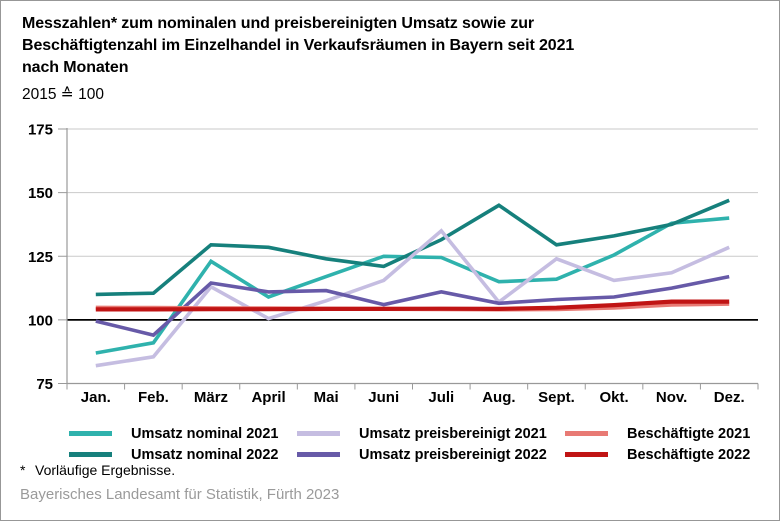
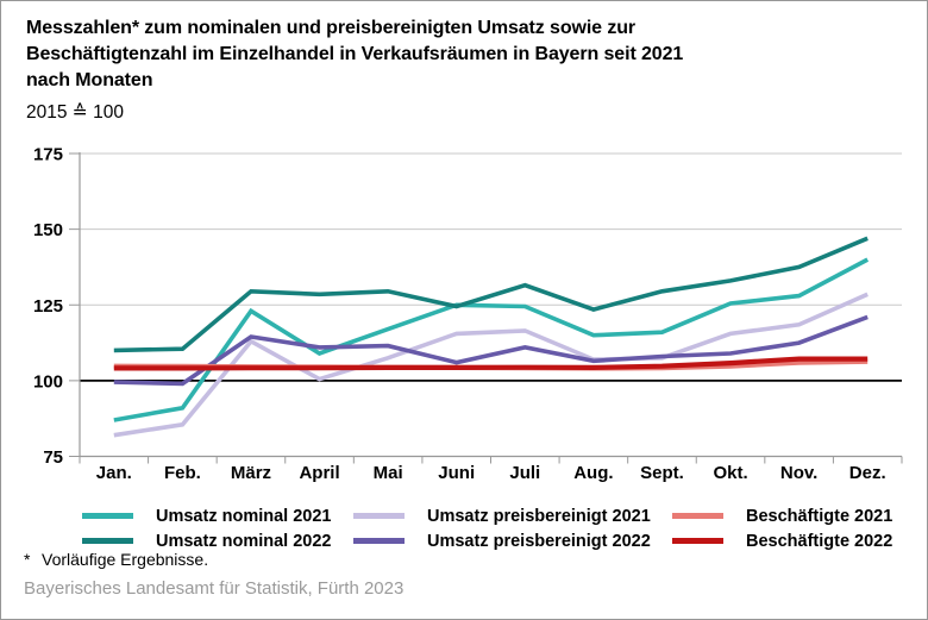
Umsatz preisbereinigt 2022/Feb.: 94 -> 99
Umsatz nominal 2022/Mai: 124 -> 130
Umsatz nominal 2022/Juni: 121 -> 124
Umsatz preisbereinigt 2021/Juli: 135 -> 116
Umsatz nominal 2022/Aug.: 145 -> 124
Umsatz preisbereinigt 2021/Sept.: 124 -> 108
Umsatz nominal 2021/Nov.: 138 -> 128
Umsatz preisbereinigt 2022/Dez.: 117 -> 121
